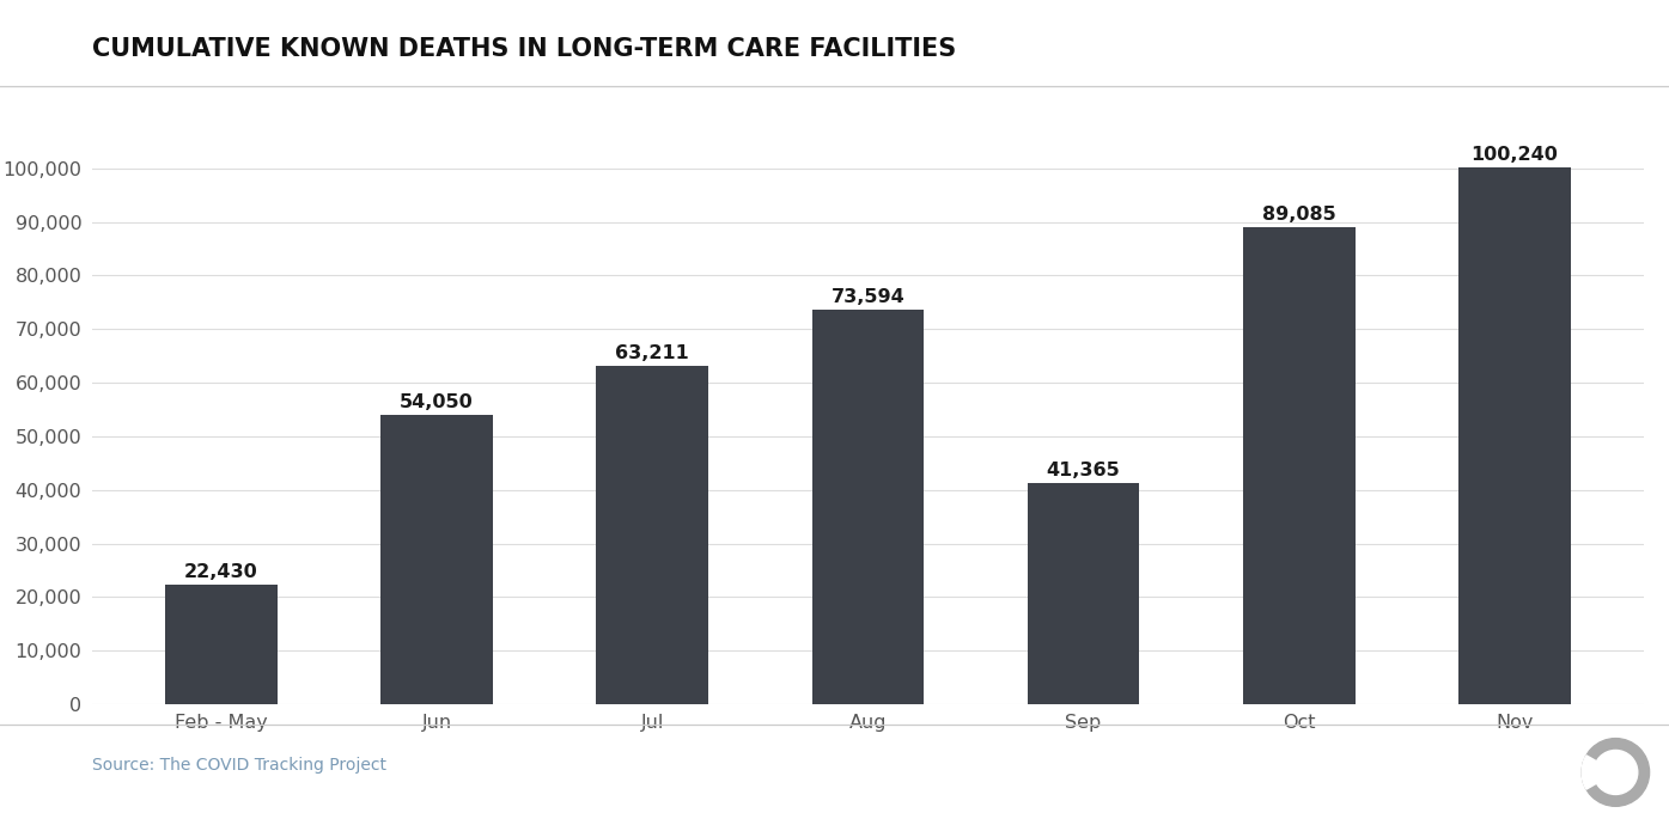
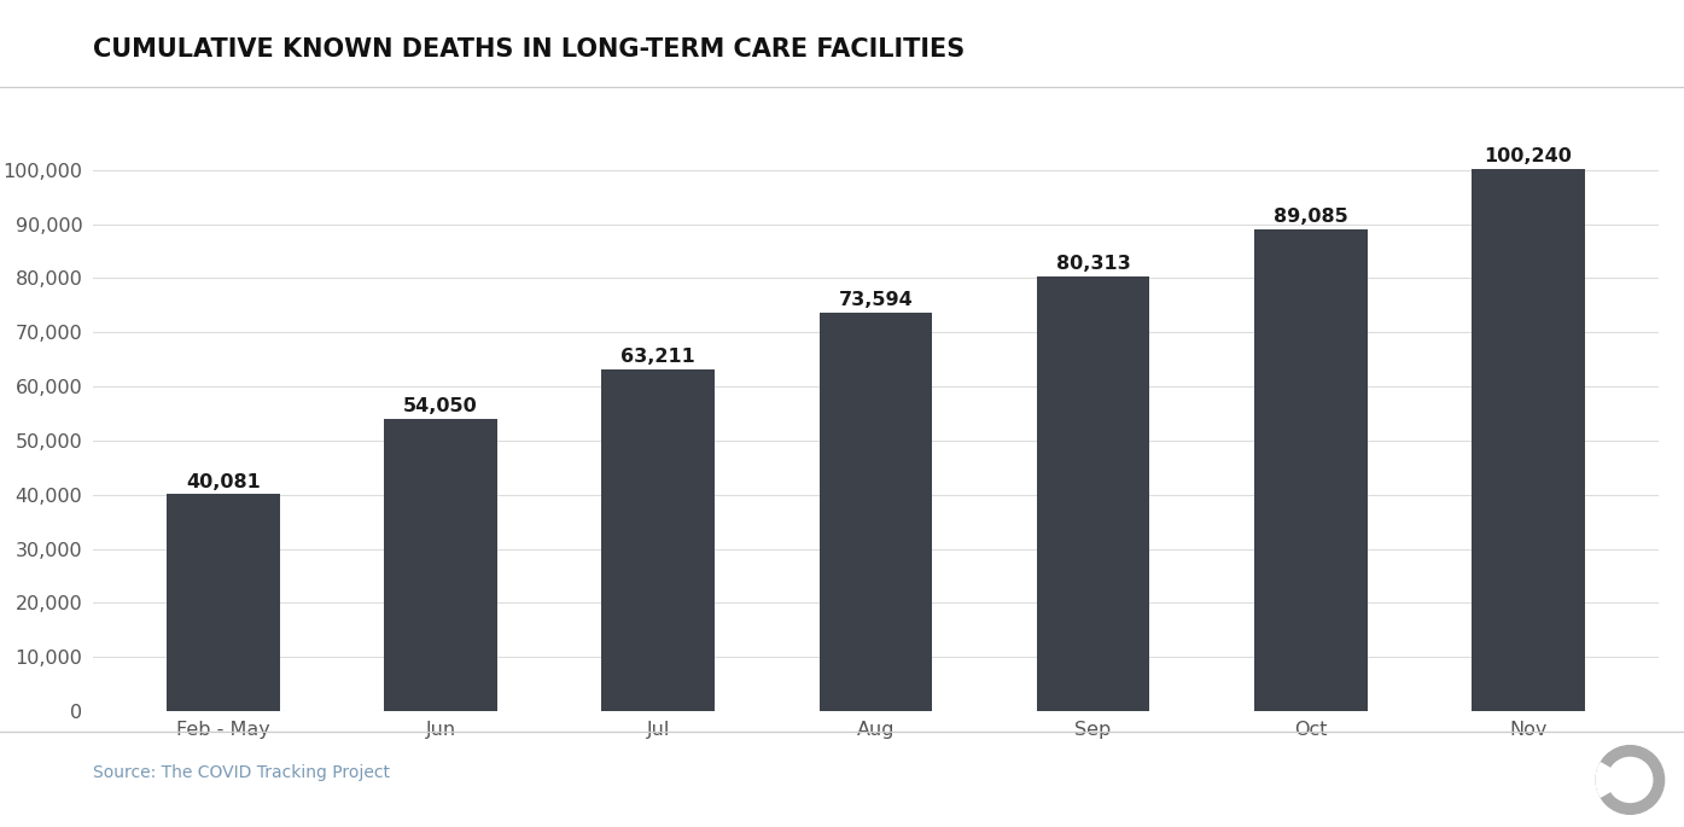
Feb - May: 22,430 -> 40,081
Sep: 41,365 -> 80,313
